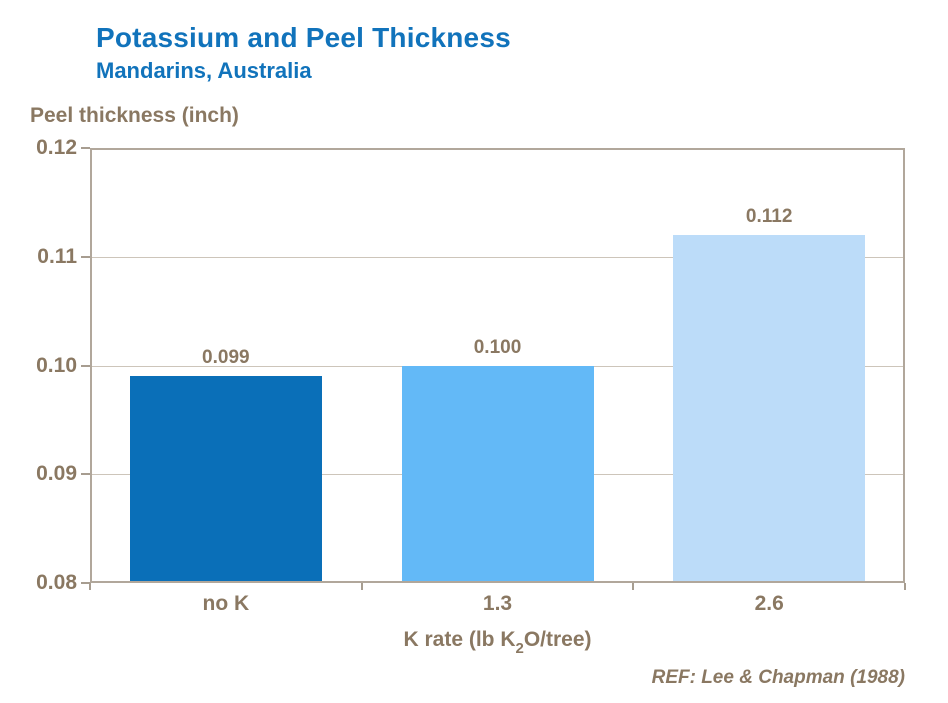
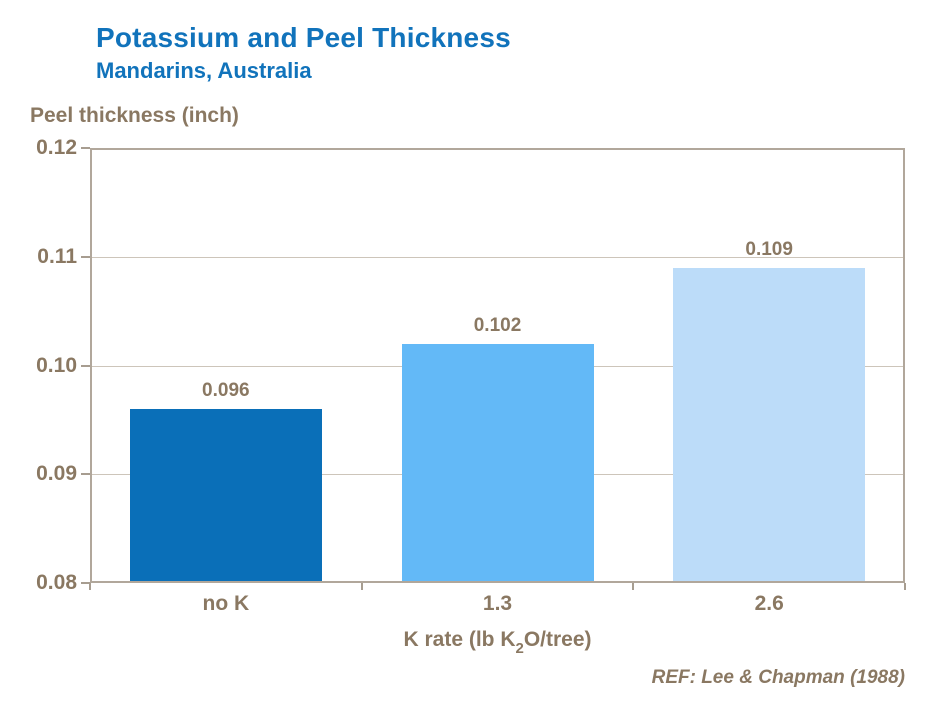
no K: 0.099 -> 0.096
1.3: 0.100 -> 0.102
2.6: 0.112 -> 0.109
